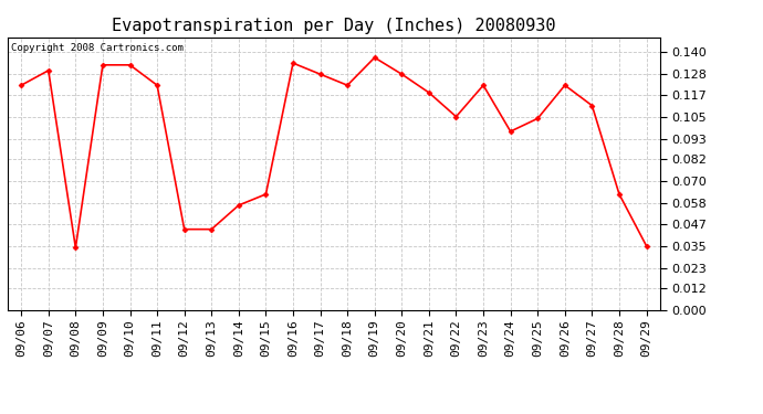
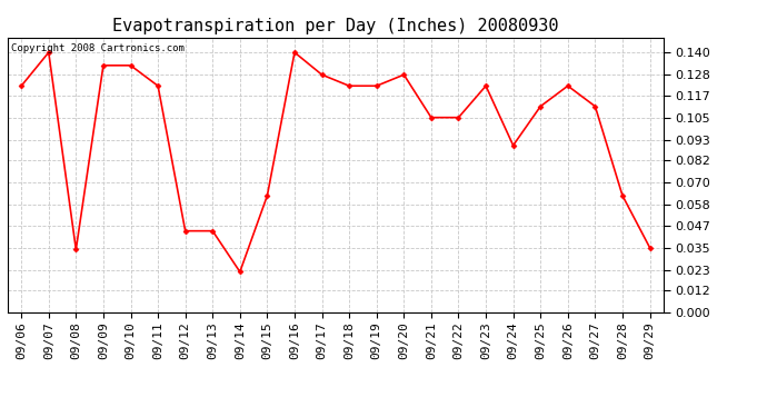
09/07: 0.130 -> 0.140
09/14: 0.057 -> 0.022
09/16: 0.134 -> 0.140
09/19: 0.137 -> 0.122
09/21: 0.118 -> 0.105
09/24: 0.097 -> 0.090
09/25: 0.104 -> 0.111
